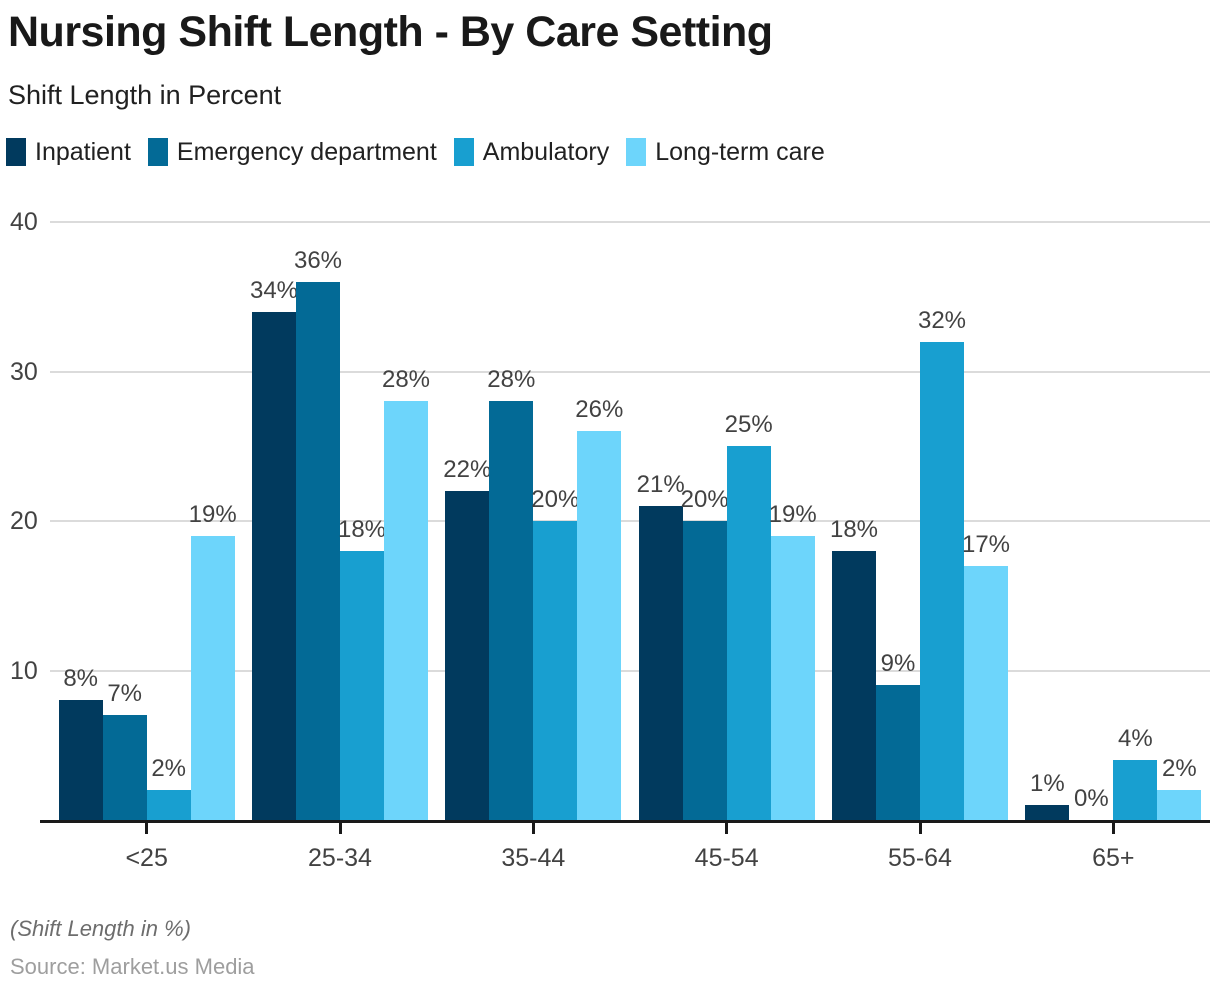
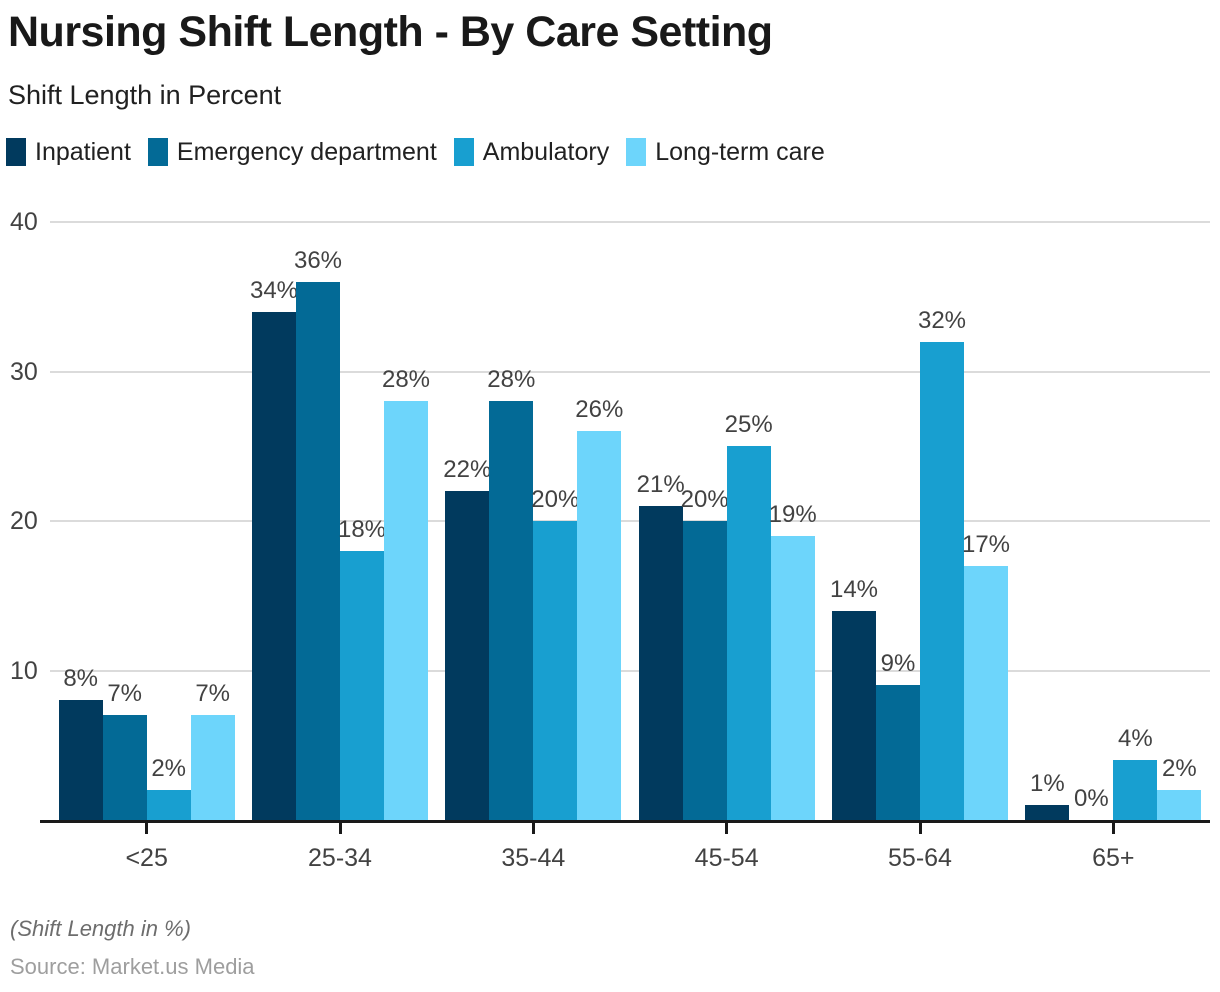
Long-term care/<25: 19% -> 7%
Inpatient/55-64: 18% -> 14%
